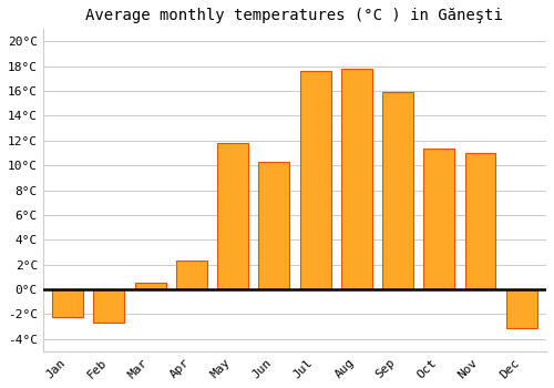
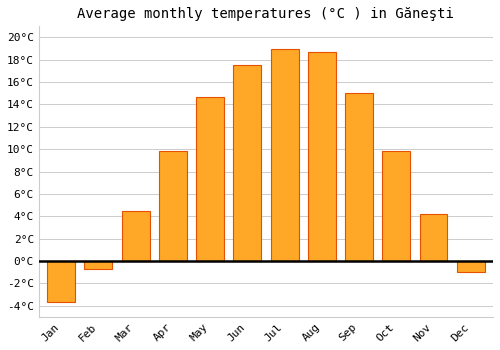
Jan: -2.2°C -> -3.7°C
Feb: -2.7°C -> -0.7°C
Mar: 0.5°C -> 4.5°C
Apr: 2.3°C -> 9.8°C
May: 11.8°C -> 14.7°C
Jun: 10.3°C -> 17.5°C
Jul: 17.6°C -> 19.0°C
Aug: 17.8°C -> 18.7°C
Sep: 15.9°C -> 15.0°C
Oct: 11.4°C -> 9.8°C
Nov: 11.0°C -> 4.2°C
Dec: -3.1°C -> -1.0°C
